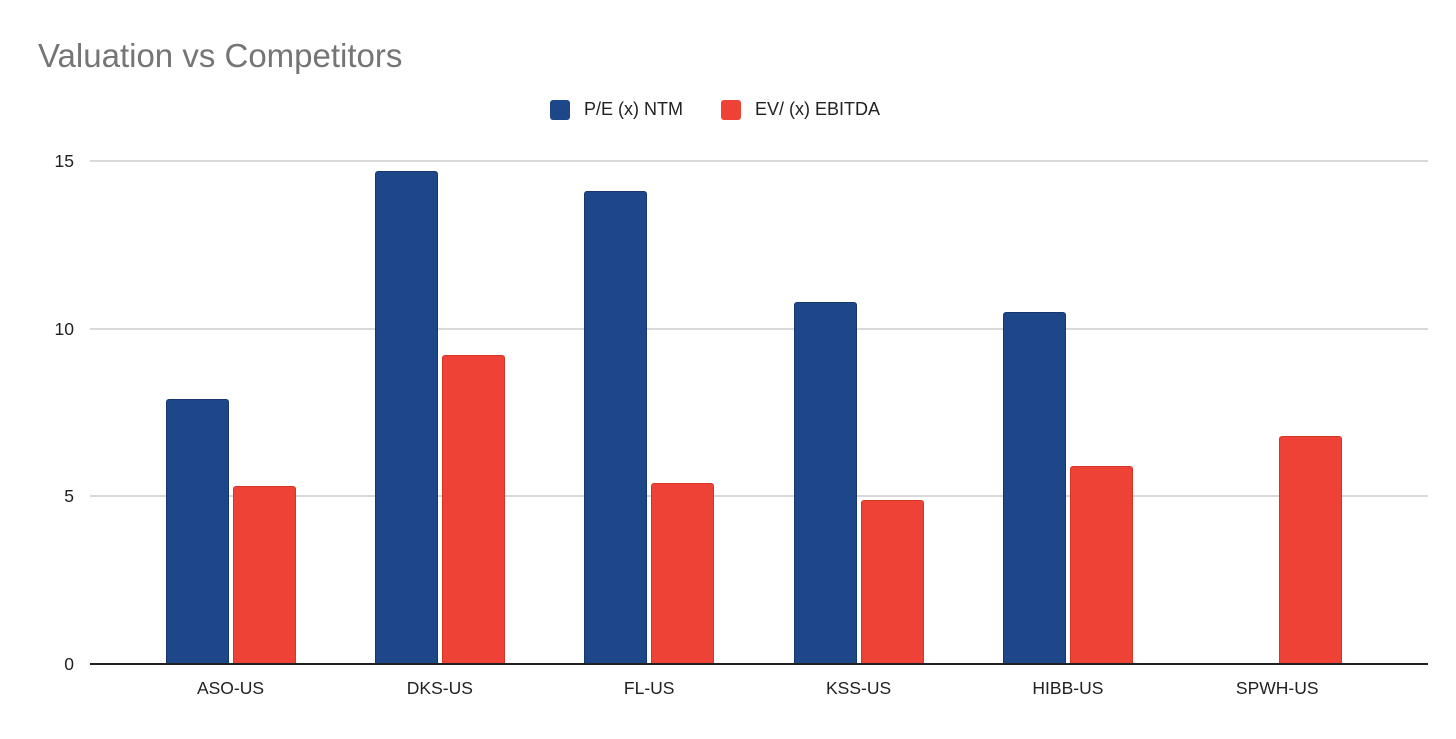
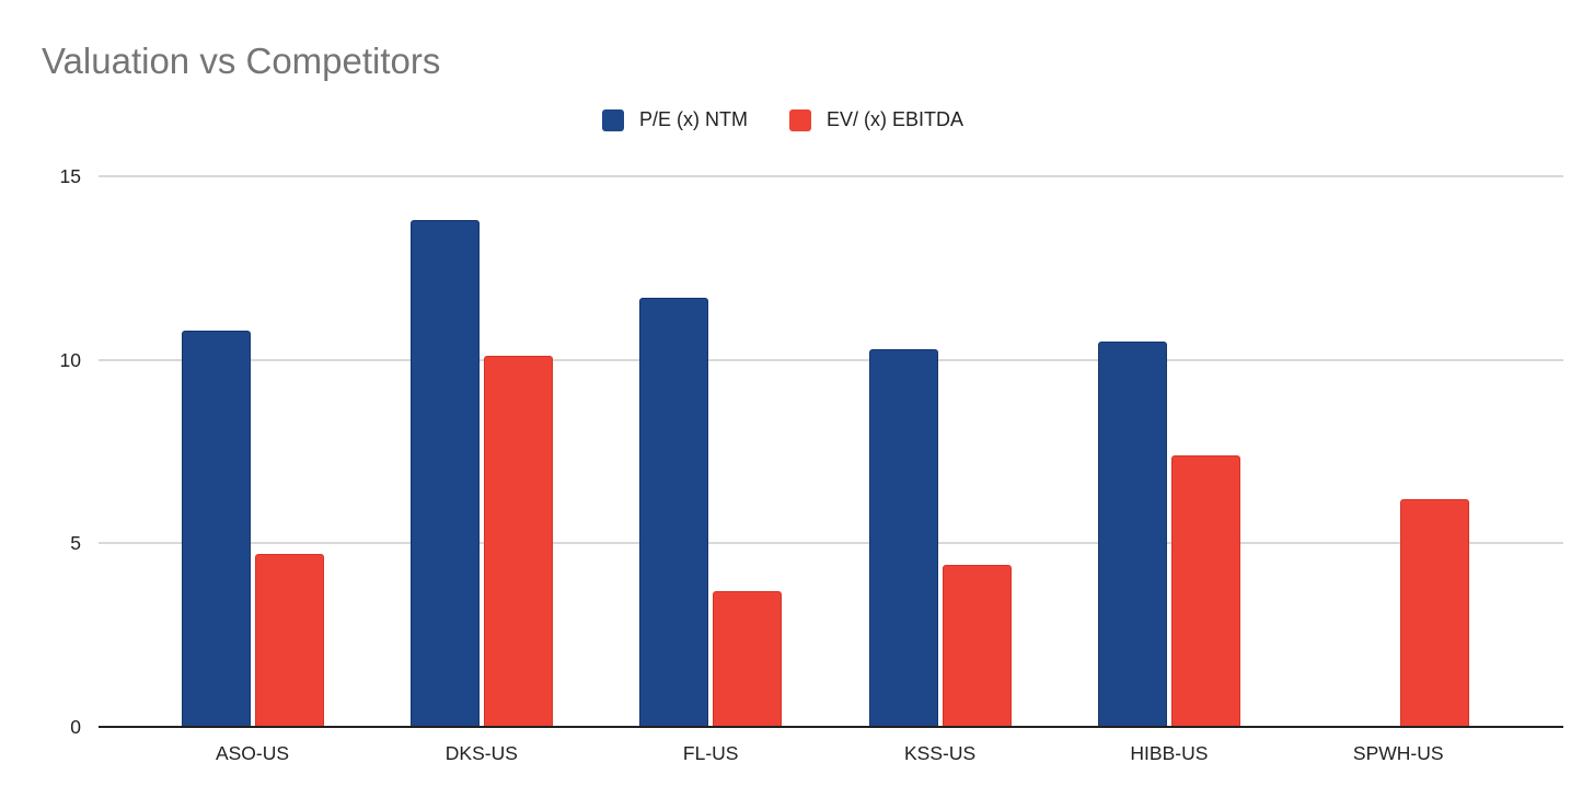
P/E (x) NTM/ASO-US: 7.9 -> 10.8
EV/ (x) EBITDA/ASO-US: 5.3 -> 4.7
P/E (x) NTM/DKS-US: 14.7 -> 13.8
EV/ (x) EBITDA/DKS-US: 9.2 -> 10.1
P/E (x) NTM/FL-US: 14.1 -> 11.7
EV/ (x) EBITDA/FL-US: 5.4 -> 3.7
P/E (x) NTM/KSS-US: 10.8 -> 10.3
EV/ (x) EBITDA/KSS-US: 4.9 -> 4.4
EV/ (x) EBITDA/HIBB-US: 5.9 -> 7.4
EV/ (x) EBITDA/SPWH-US: 6.8 -> 6.2
